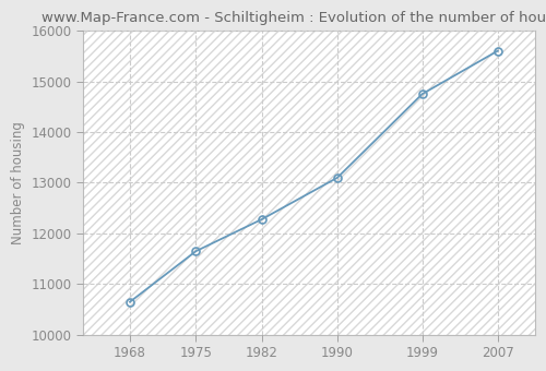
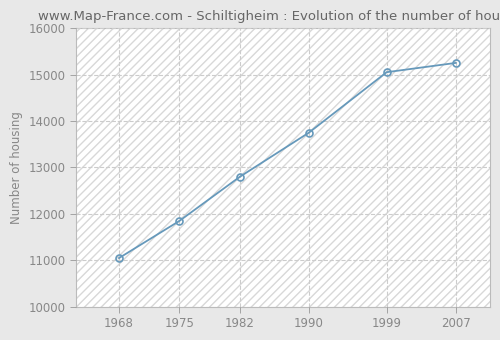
1968: 10650 -> 11050
1975: 11650 -> 11850
1982: 12280 -> 12800
1990: 13100 -> 13750
1999: 14750 -> 15050
2007: 15600 -> 15250
